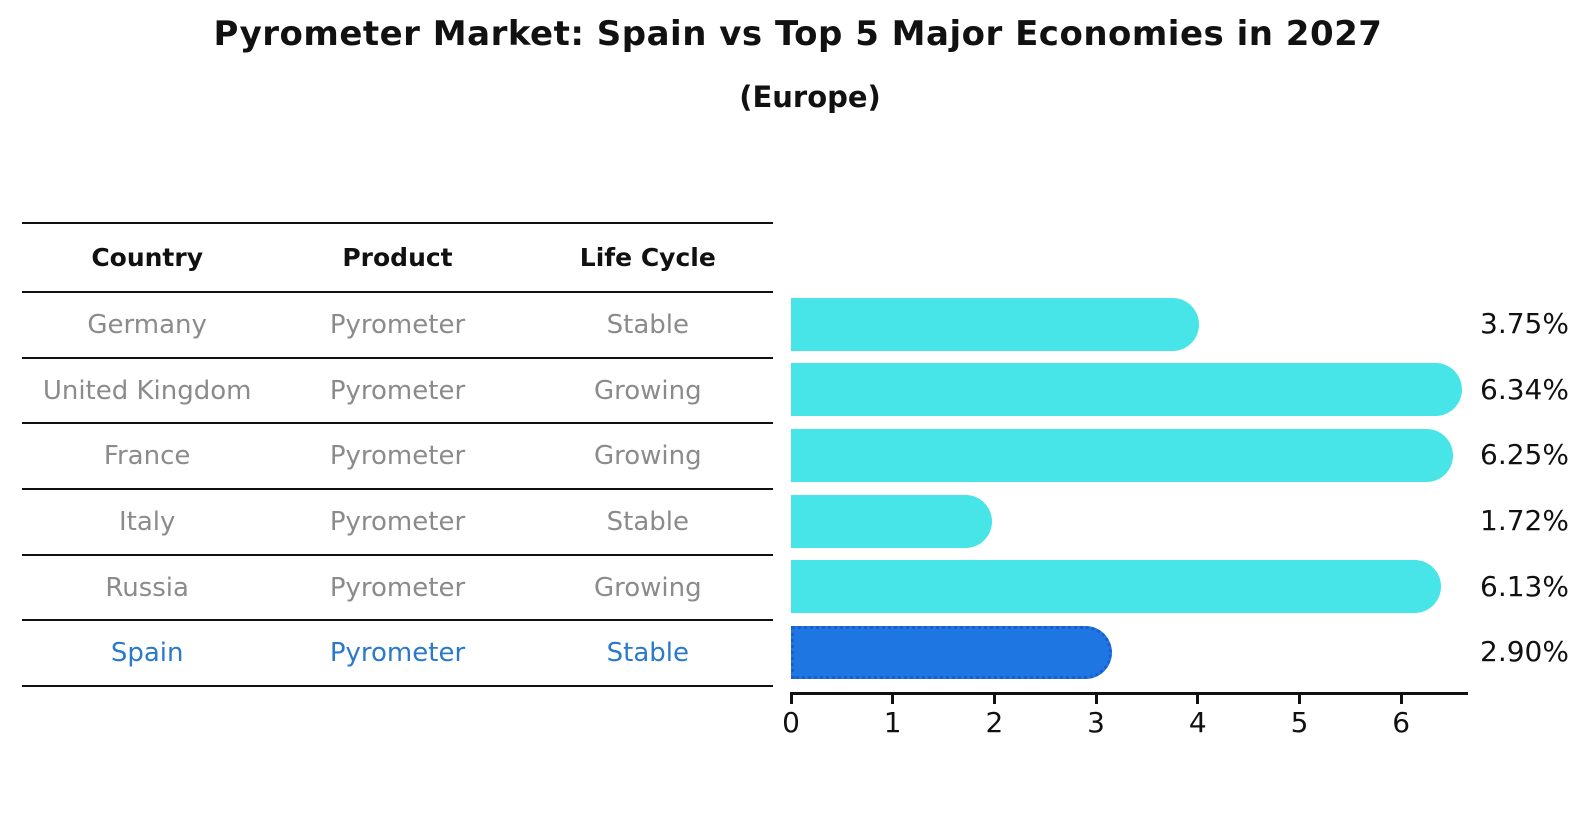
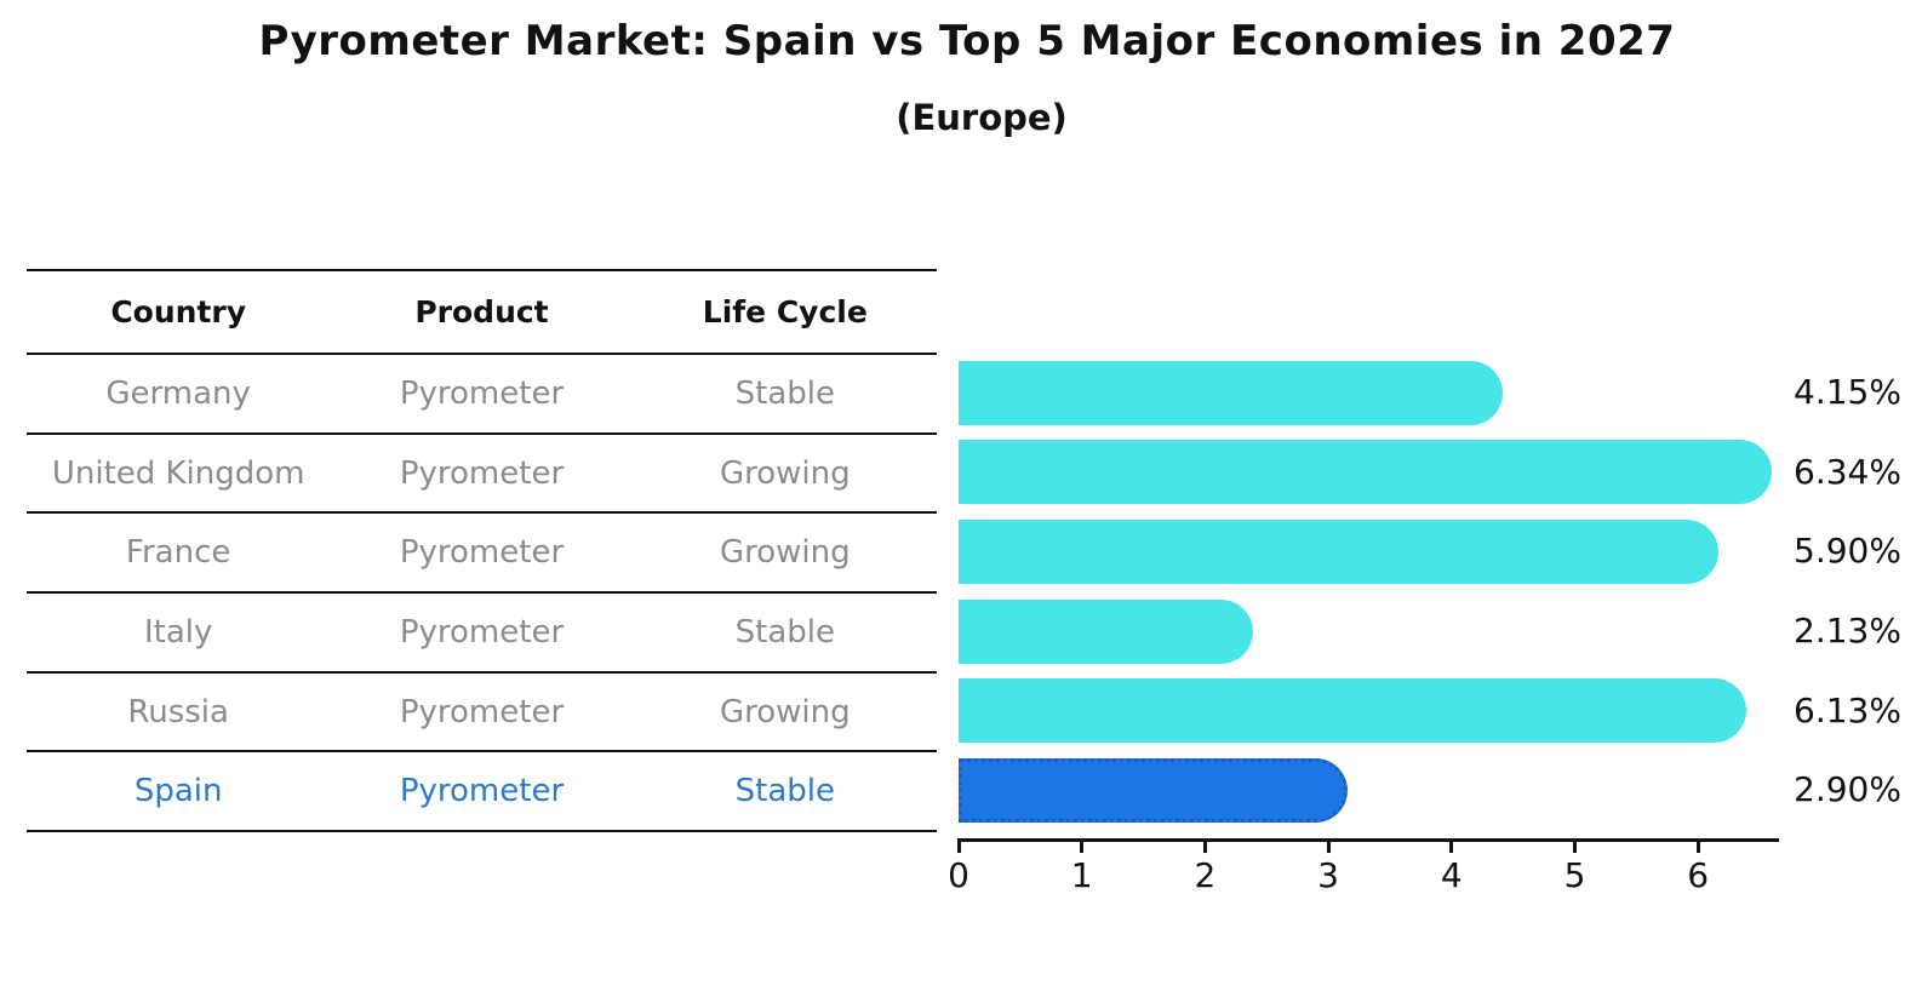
Germany: 3.75% -> 4.15%
France: 6.25% -> 5.90%
Italy: 1.72% -> 2.13%
